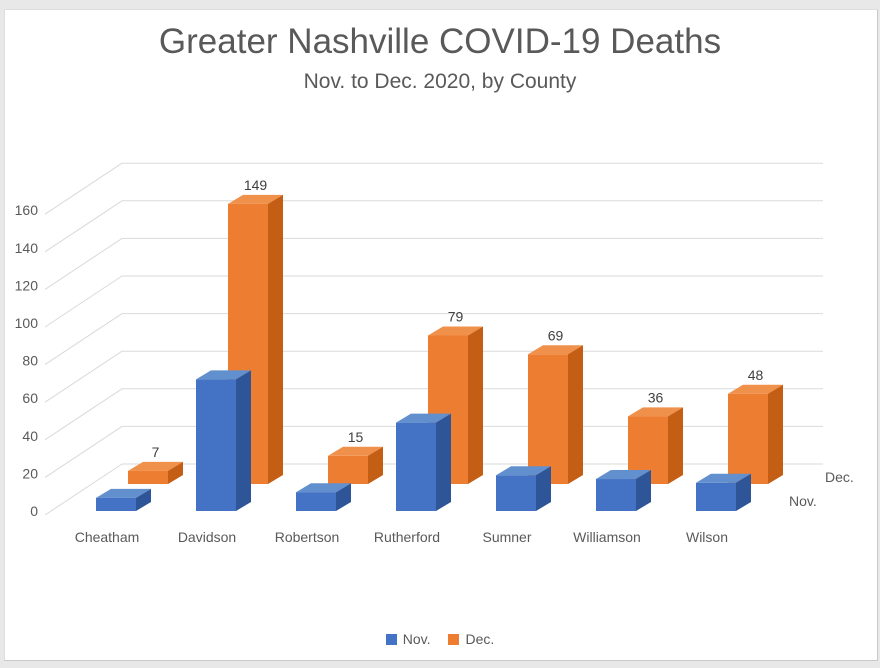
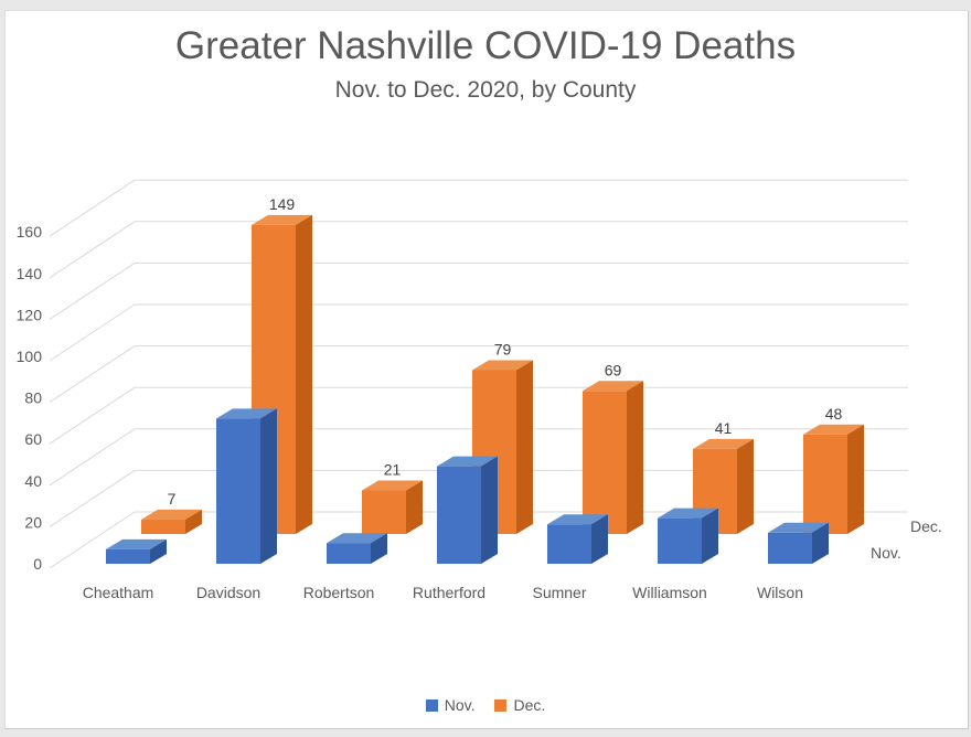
Dec./Robertson: 15 -> 21
Nov./Williamson: 17 -> 22
Dec./Williamson: 36 -> 41
